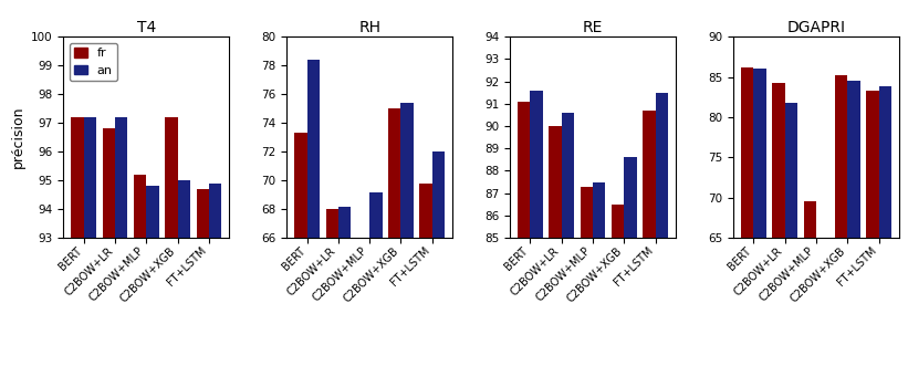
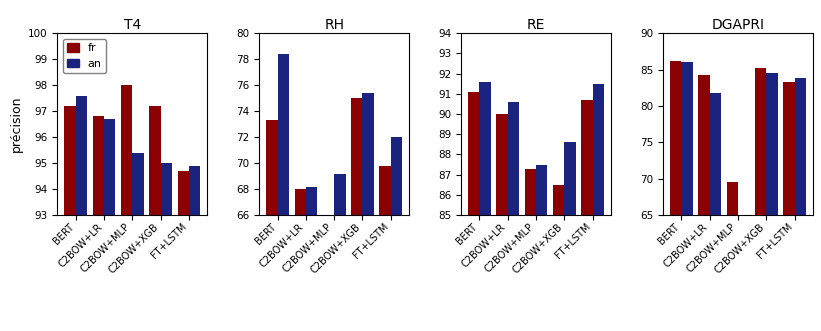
T4/an/BERT: 97.2 -> 97.6
T4/an/C2BOW+LR: 97.2 -> 96.7
T4/fr/C2BOW+MLP: 95.2 -> 98.0
T4/an/C2BOW+MLP: 94.8 -> 95.4
